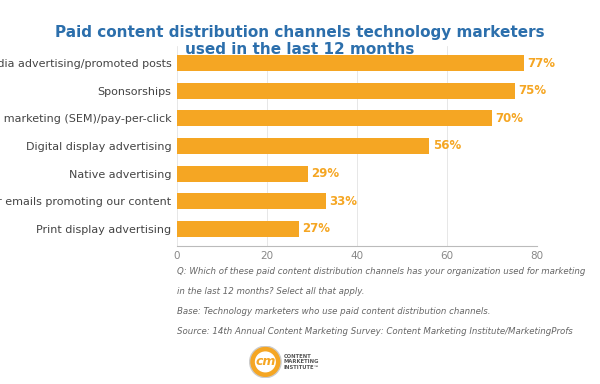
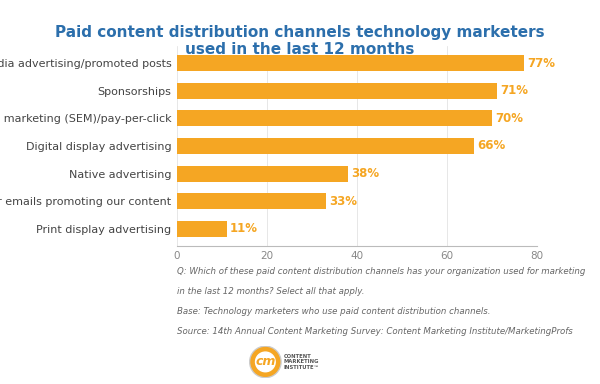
Sponsorships: 75% -> 71%
Digital display advertising: 56% -> 66%
Native advertising: 29% -> 38%
Print display advertising: 27% -> 11%
